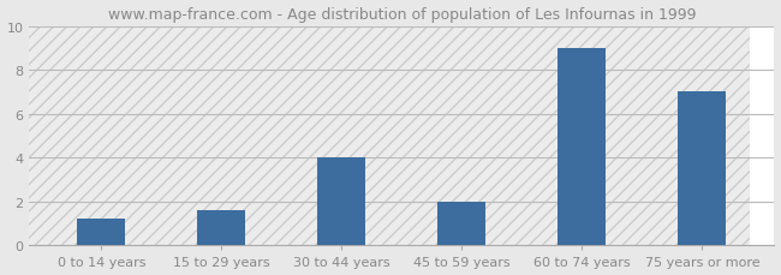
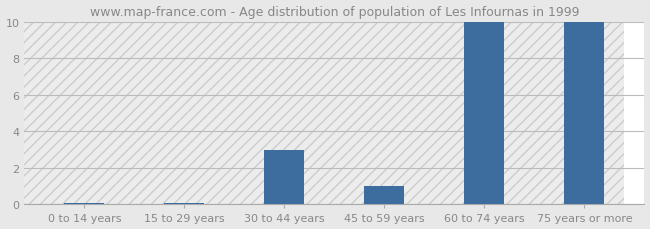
0 to 14 years: 1.2 -> 0.1
15 to 29 years: 1.6 -> 0.1
30 to 44 years: 4.0 -> 3.0
45 to 59 years: 2.0 -> 1.0
60 to 74 years: 9.0 -> 10.0
75 years or more: 7.0 -> 10.0
